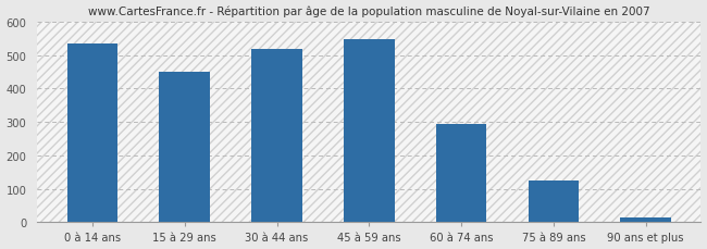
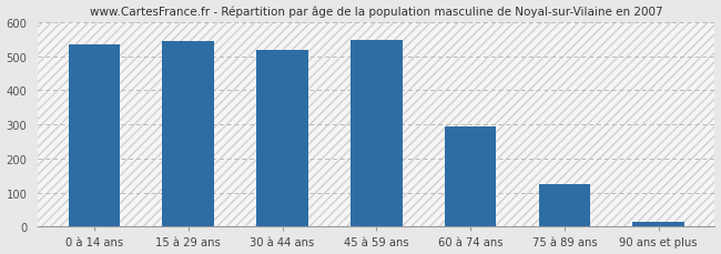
15 à 29 ans: 450 -> 545
